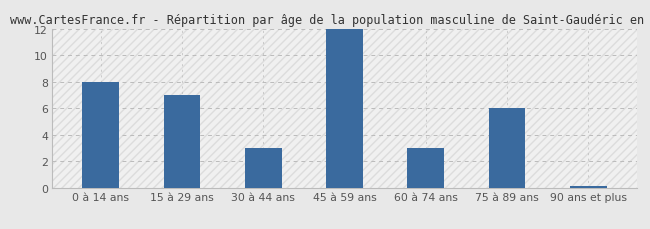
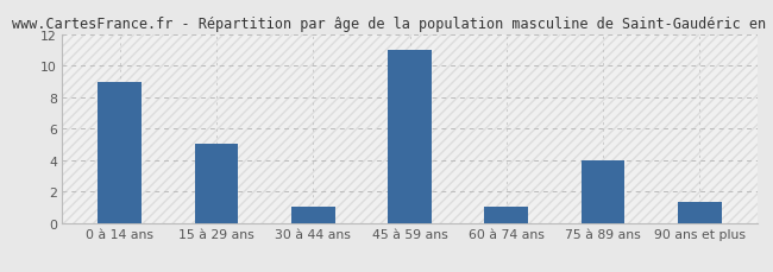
0 à 14 ans: 8.0 -> 9.0
15 à 29 ans: 7.0 -> 5.0
30 à 44 ans: 3.0 -> 1.0
45 à 59 ans: 12.0 -> 11.0
60 à 74 ans: 3.0 -> 1.0
75 à 89 ans: 6.0 -> 4.0
90 ans et plus: 0.1 -> 1.3
